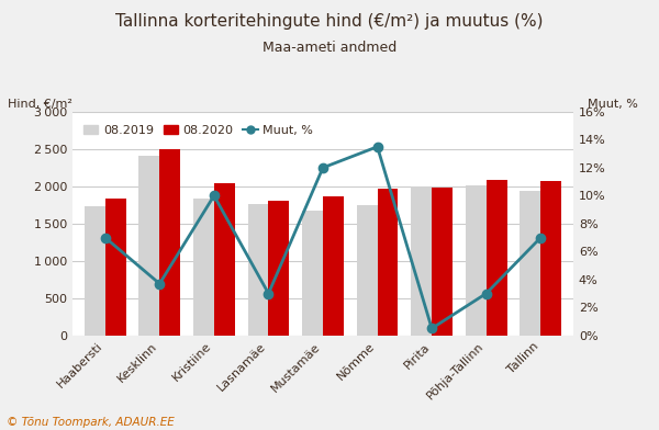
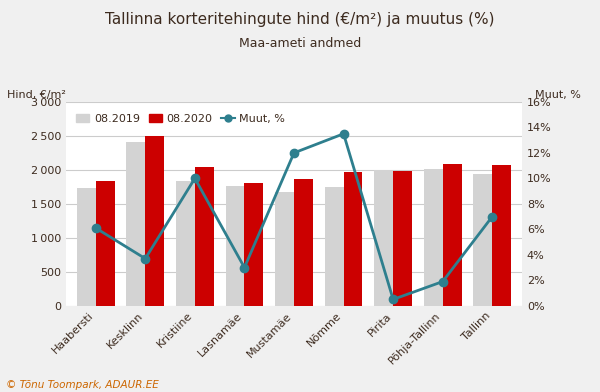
Muut, %/Haabersti: 7.0% -> 6.1%
Muut, %/Põhja-Tallinn: 3.0% -> 1.9%
